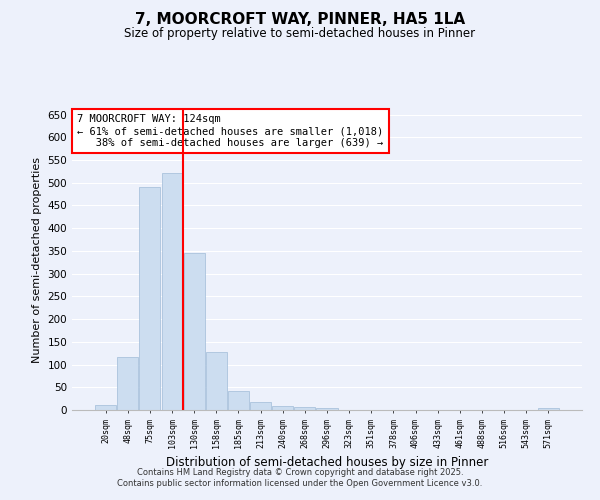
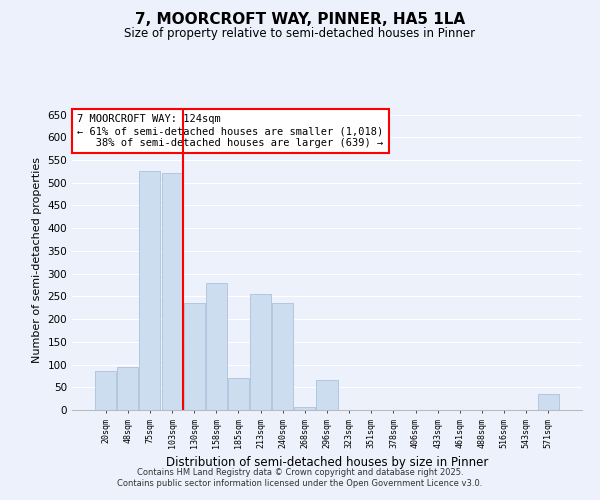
20sqm: 10 -> 85
48sqm: 117 -> 95
75sqm: 490 -> 525
130sqm: 345 -> 235
158sqm: 127 -> 280
185sqm: 42 -> 70
213sqm: 18 -> 255
240sqm: 8 -> 235
296sqm: 5 -> 65
571sqm: 5 -> 35
